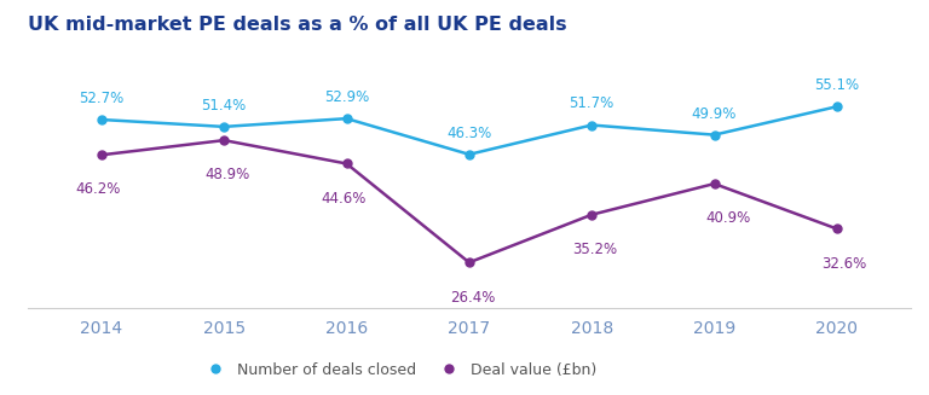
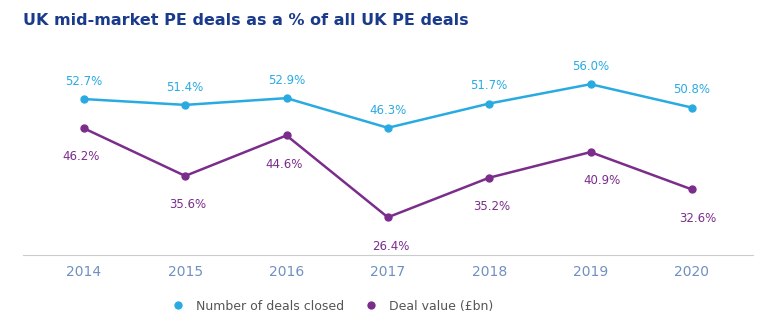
Deal value (£bn)/2015: 48.9% -> 35.6%
Number of deals closed/2019: 49.9% -> 56.0%
Number of deals closed/2020: 55.1% -> 50.8%
